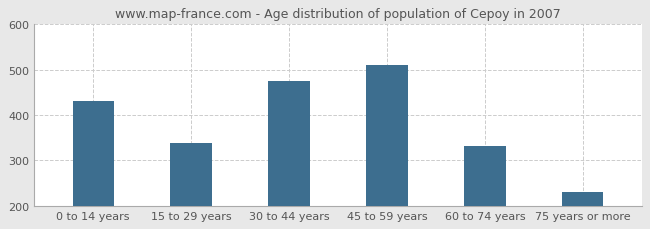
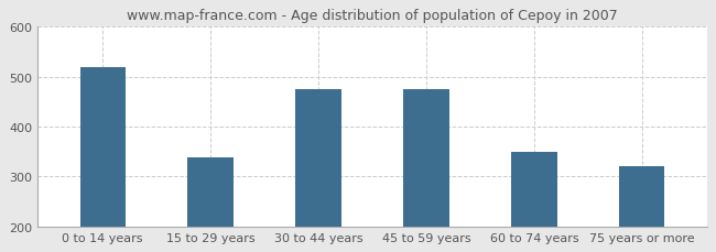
0 to 14 years: 430 -> 520
45 to 59 years: 510 -> 475
60 to 74 years: 332 -> 350
75 years or more: 230 -> 320
